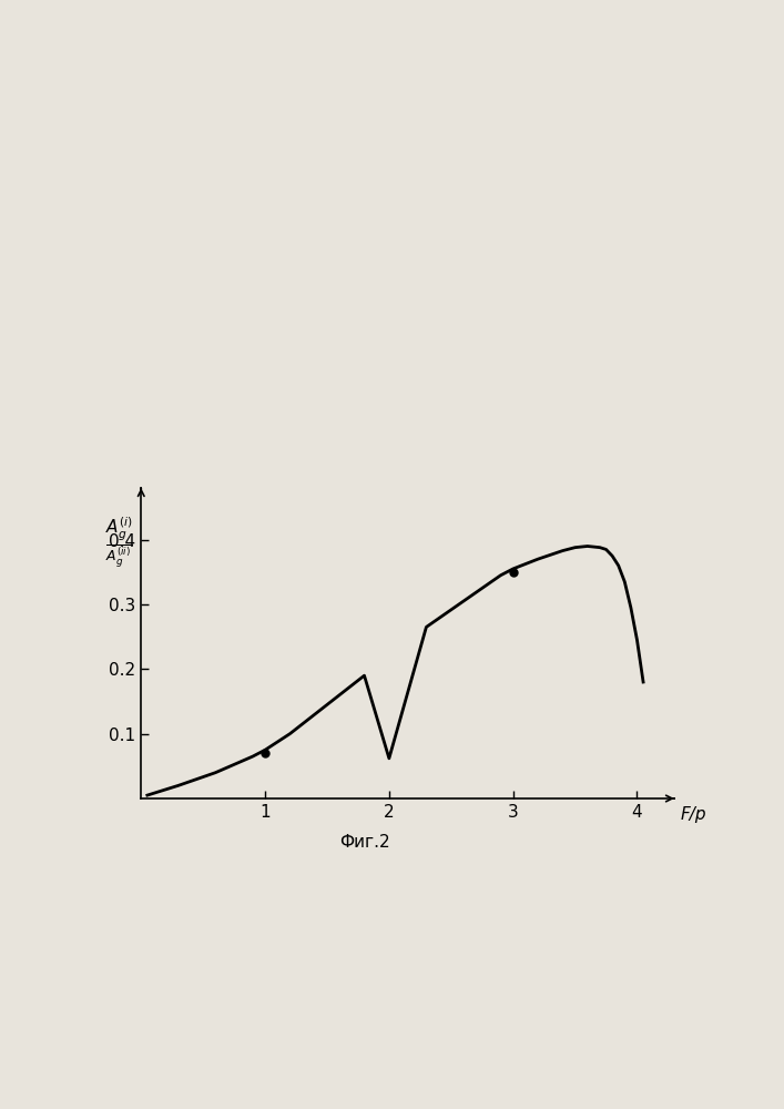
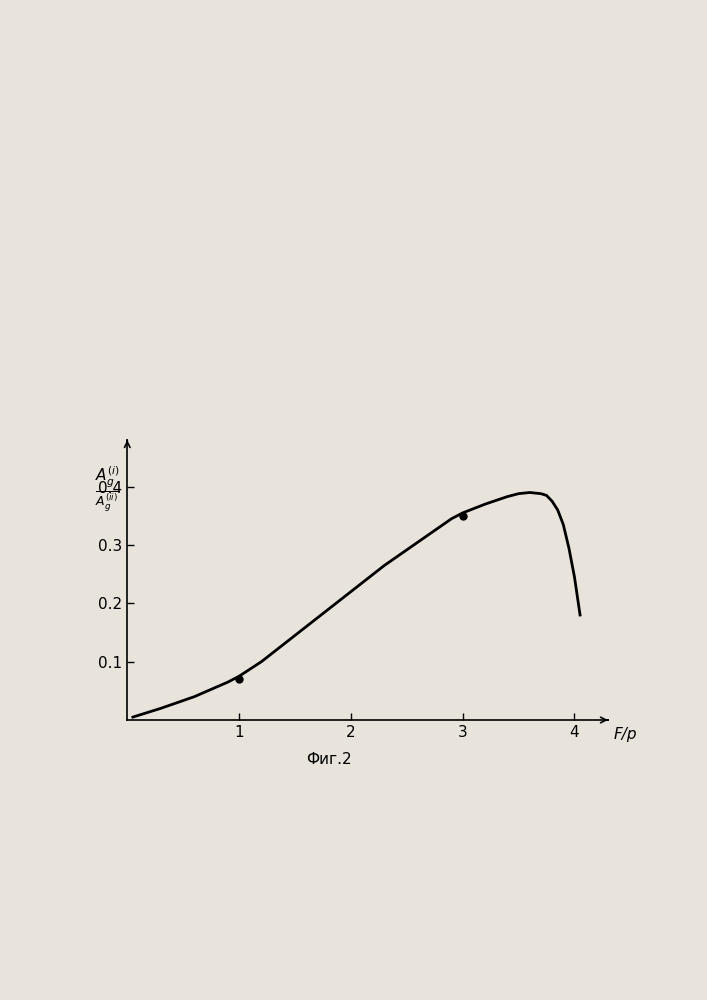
2: 0.062 -> 0.220
